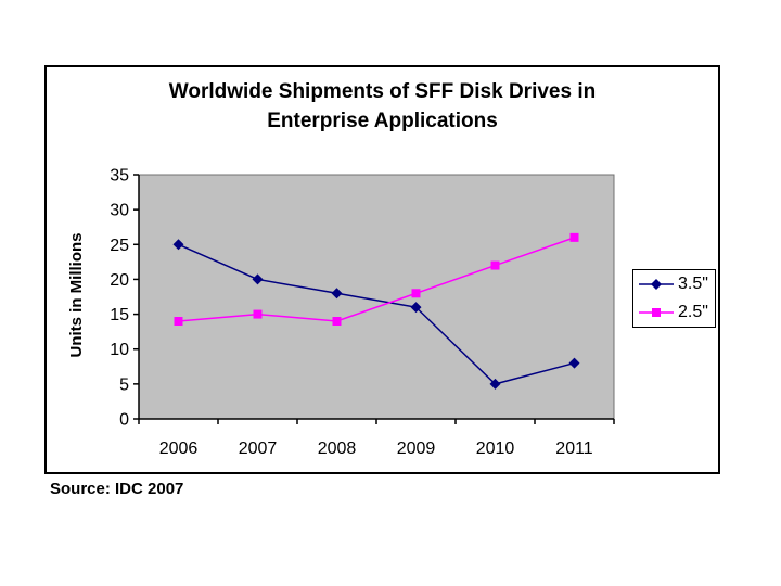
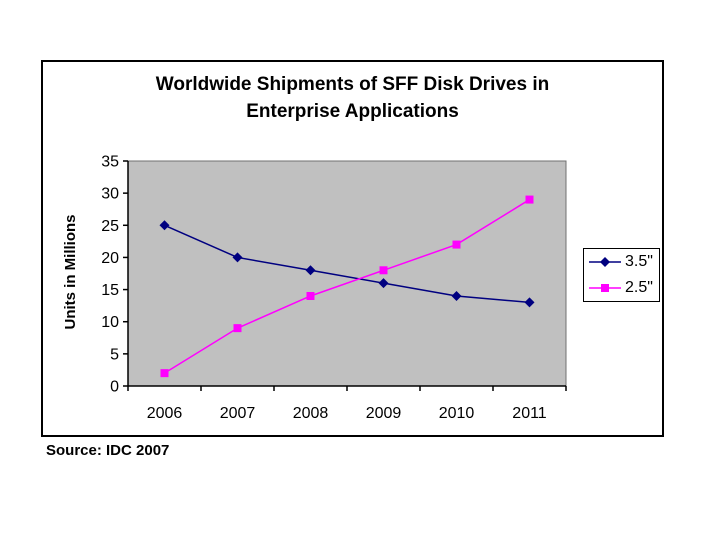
2.5"/2006: 14 -> 2
2.5"/2007: 15 -> 9
3.5"/2010: 5 -> 14
3.5"/2011: 8 -> 13
2.5"/2011: 26 -> 29
